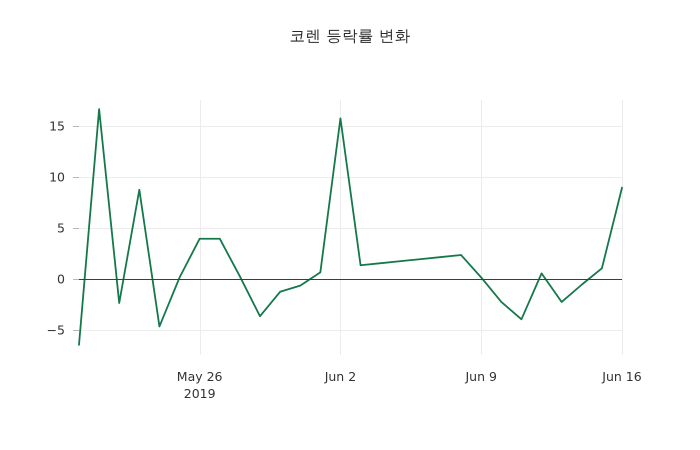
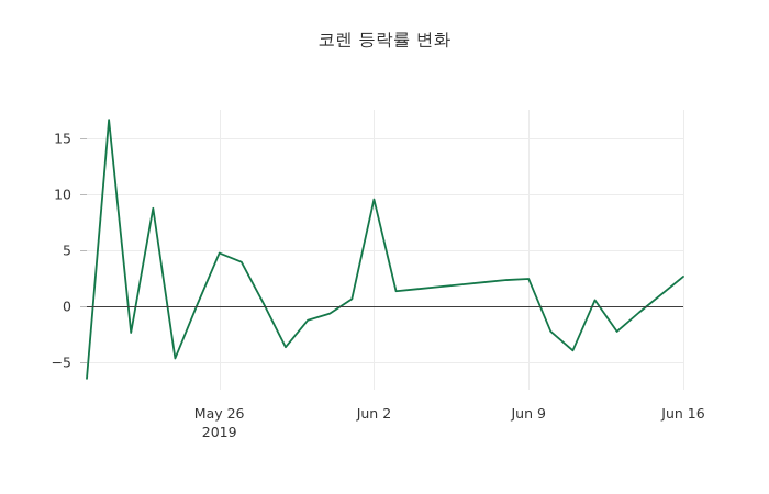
May 26: 3.9 -> 4.7
Jun 2: 15.7 -> 9.5
Jun 9: 0.1 -> 2.4
Jun 16: 8.9 -> 2.6
